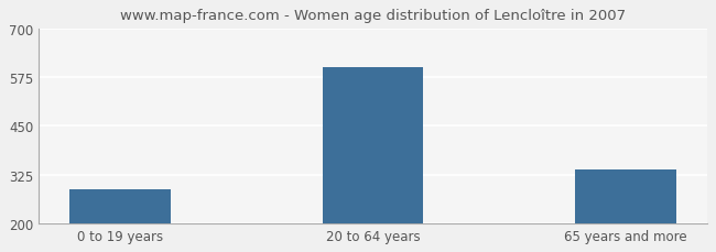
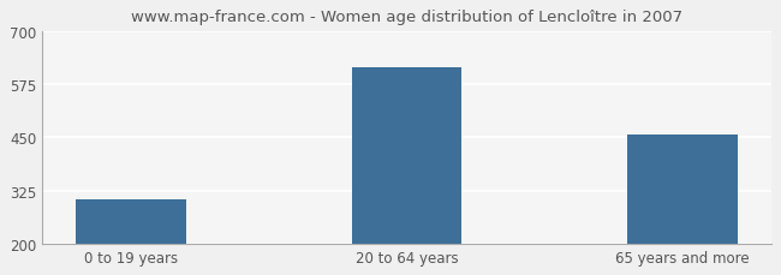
0 to 19 years: 288 -> 305
20 to 64 years: 600 -> 615
65 years and more: 338 -> 455
